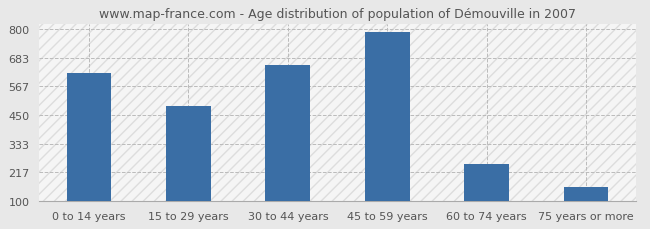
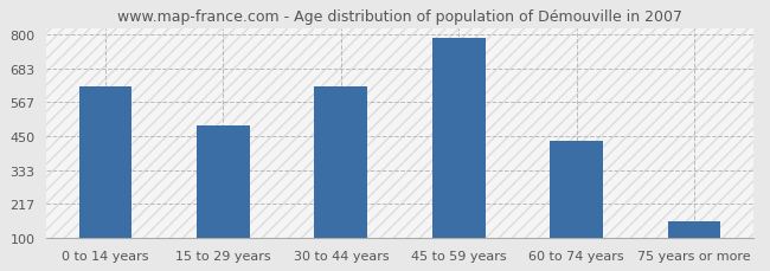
30 to 44 years: 655 -> 622
60 to 74 years: 250 -> 436
